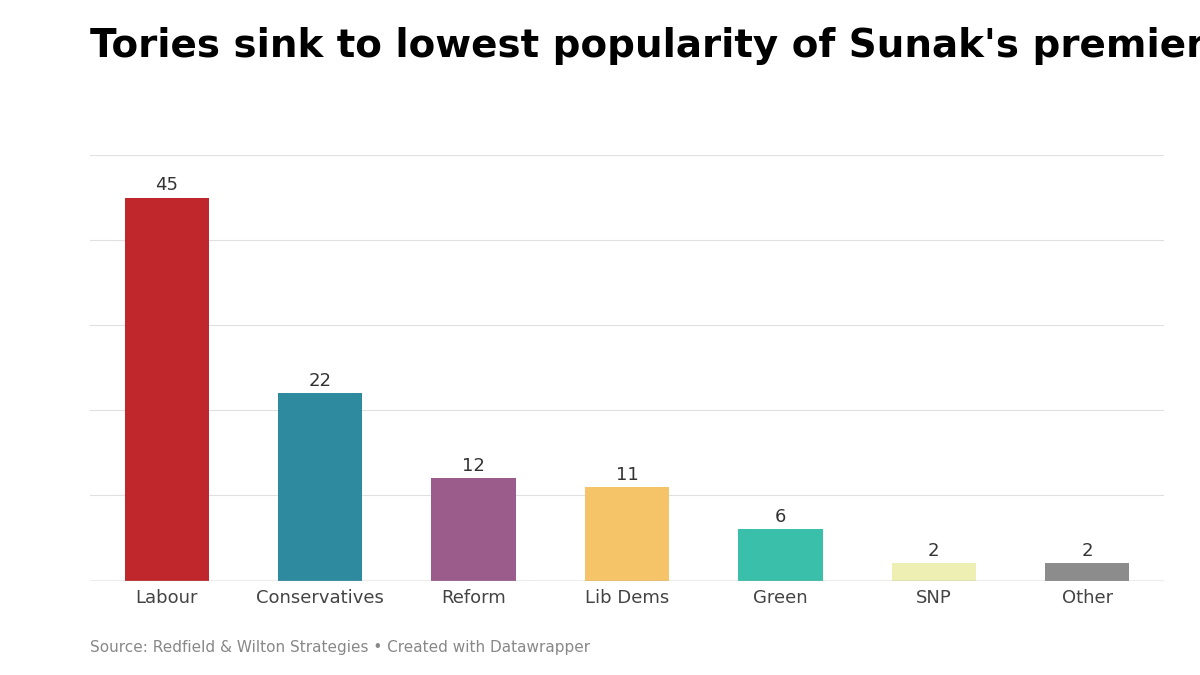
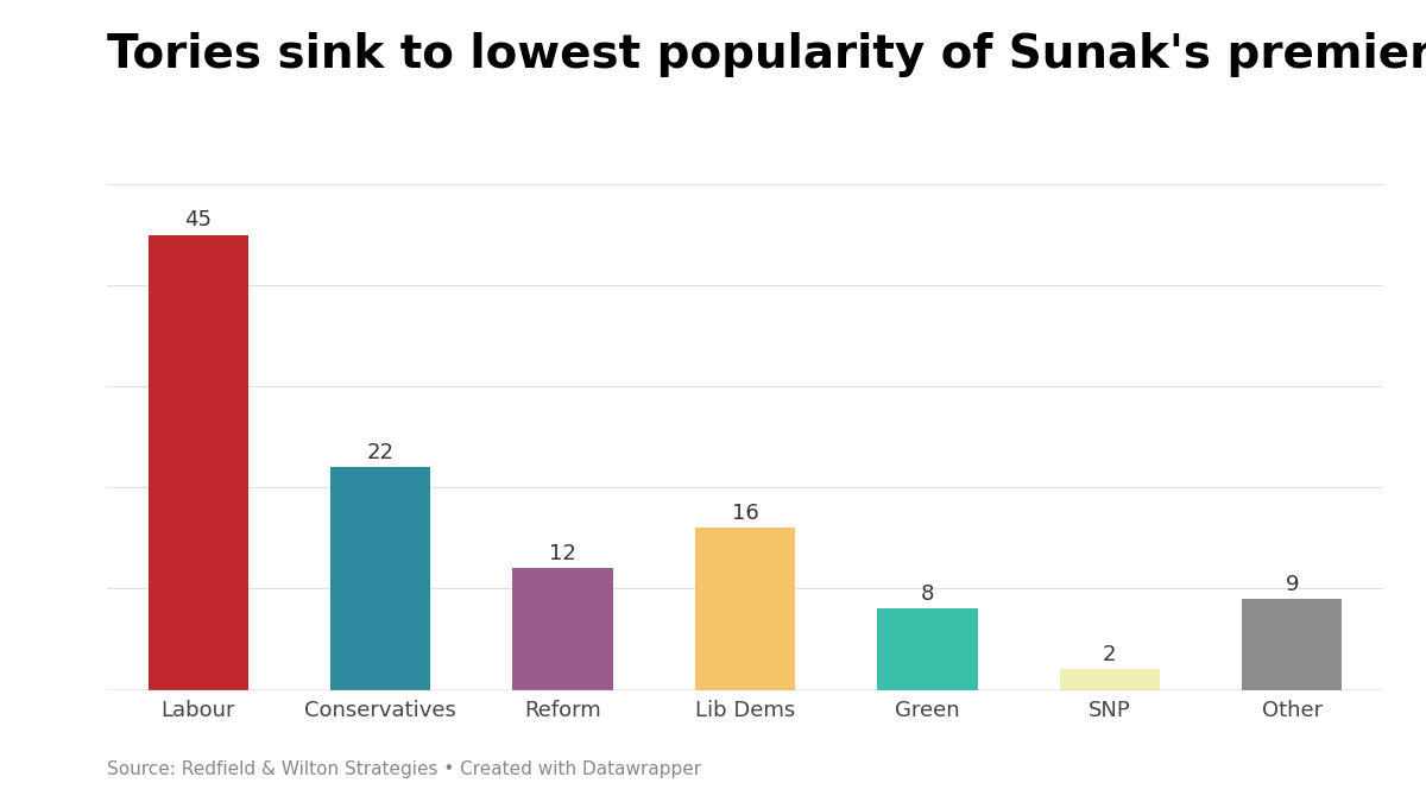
Lib Dems: 11 -> 16
Green: 6 -> 8
Other: 2 -> 9
